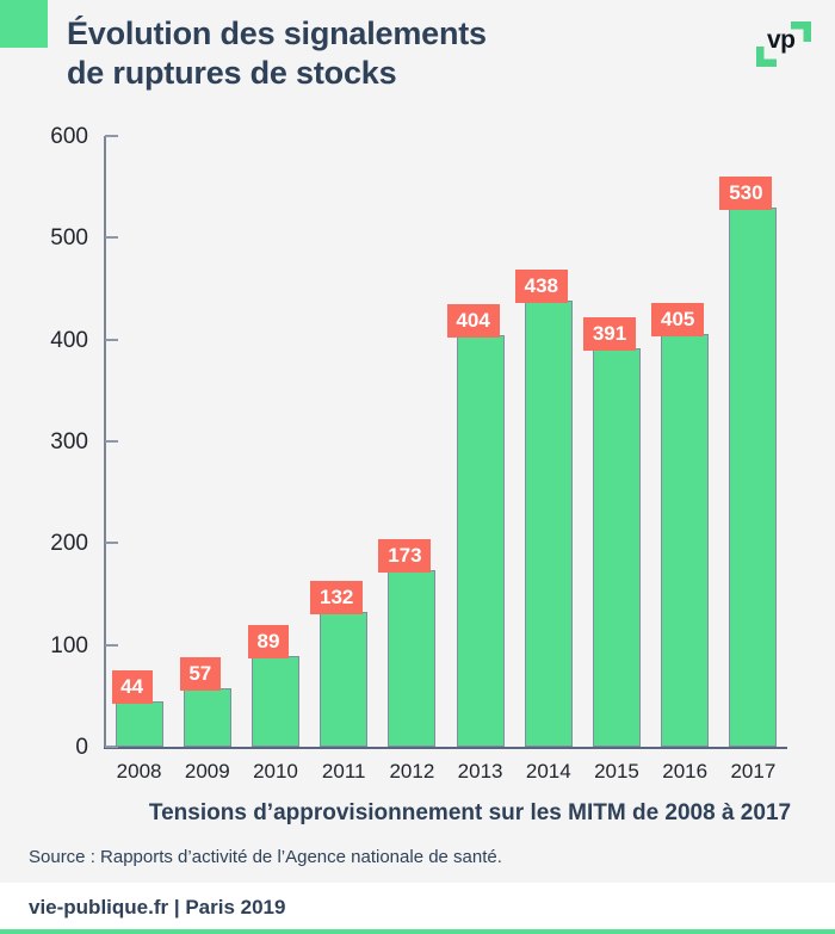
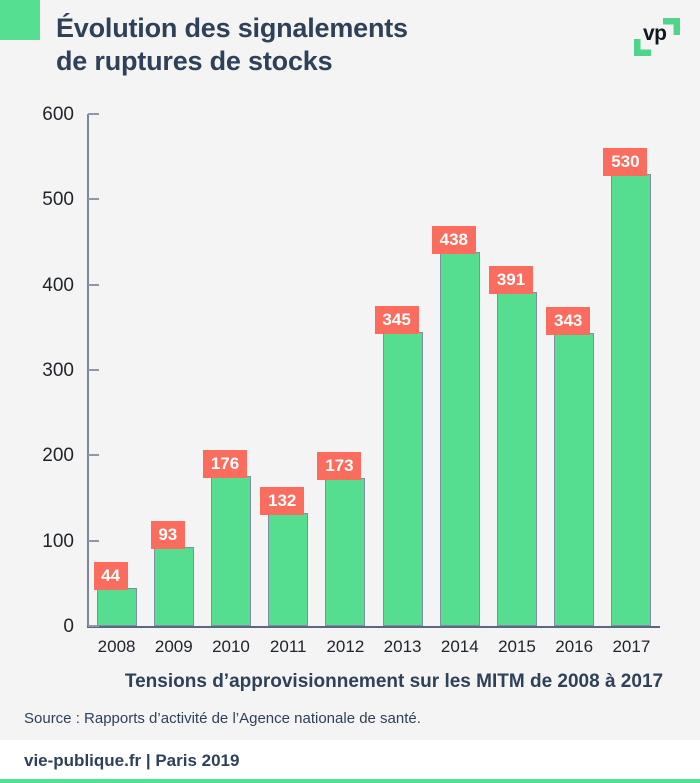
2009: 57 -> 93
2010: 89 -> 176
2013: 404 -> 345
2016: 405 -> 343
